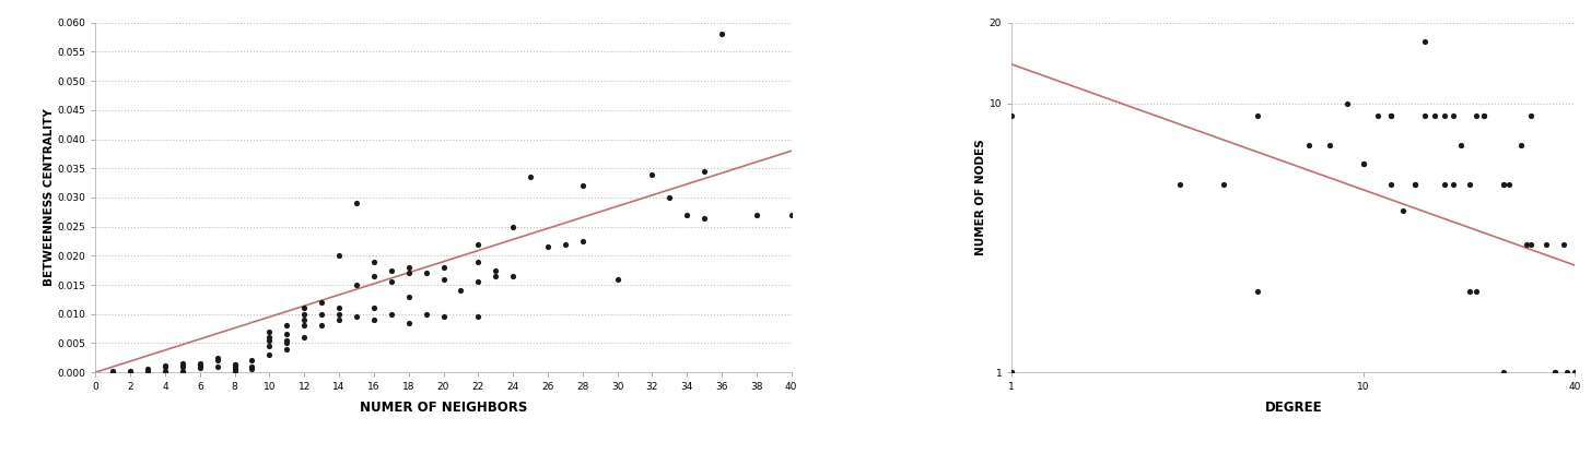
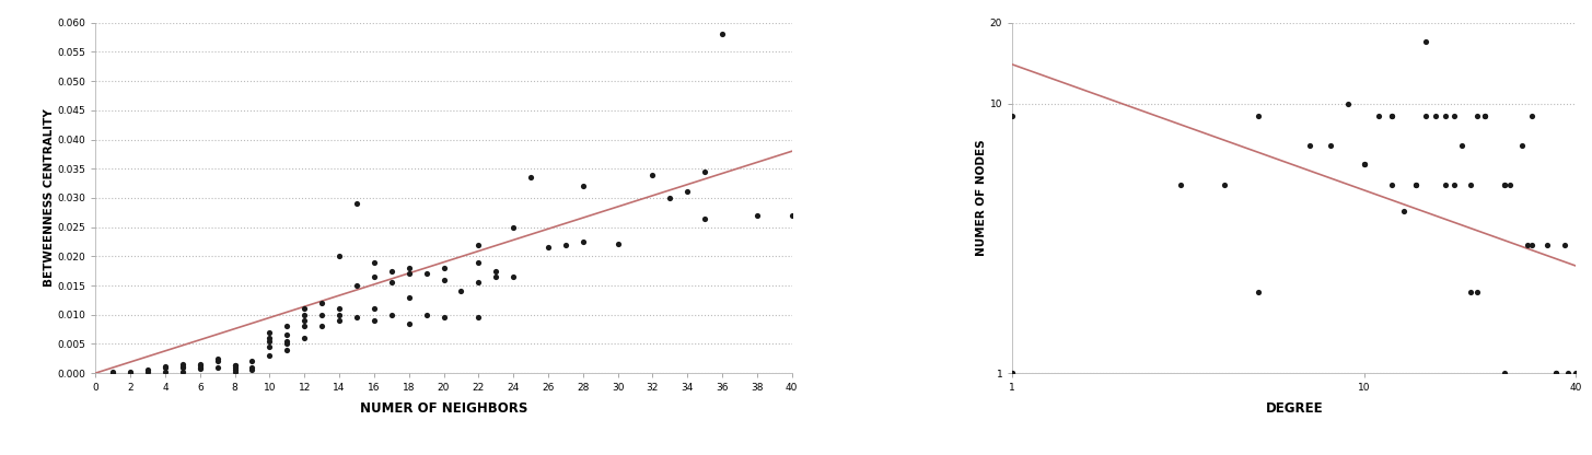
30: 0.0160 -> 0.0222
34: 0.0270 -> 0.0312
